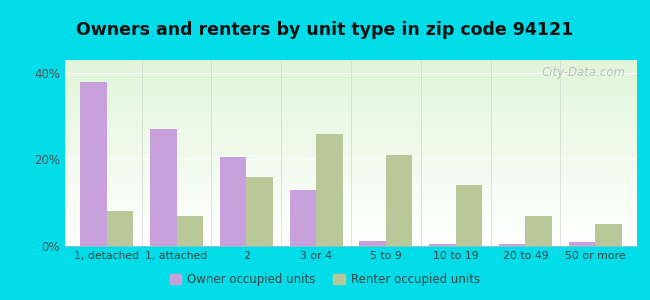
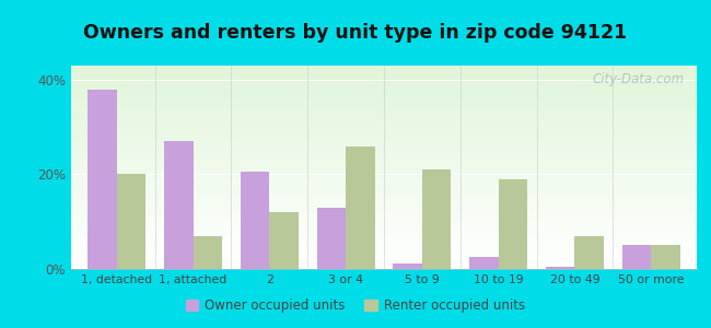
Renter occupied units/1, detached: 8% -> 20%
Renter occupied units/2: 16% -> 12%
Owner occupied units/10 to 19: 0.5% -> 2.5%
Renter occupied units/10 to 19: 14% -> 19%
Owner occupied units/50 or more: 1.0% -> 5.0%
